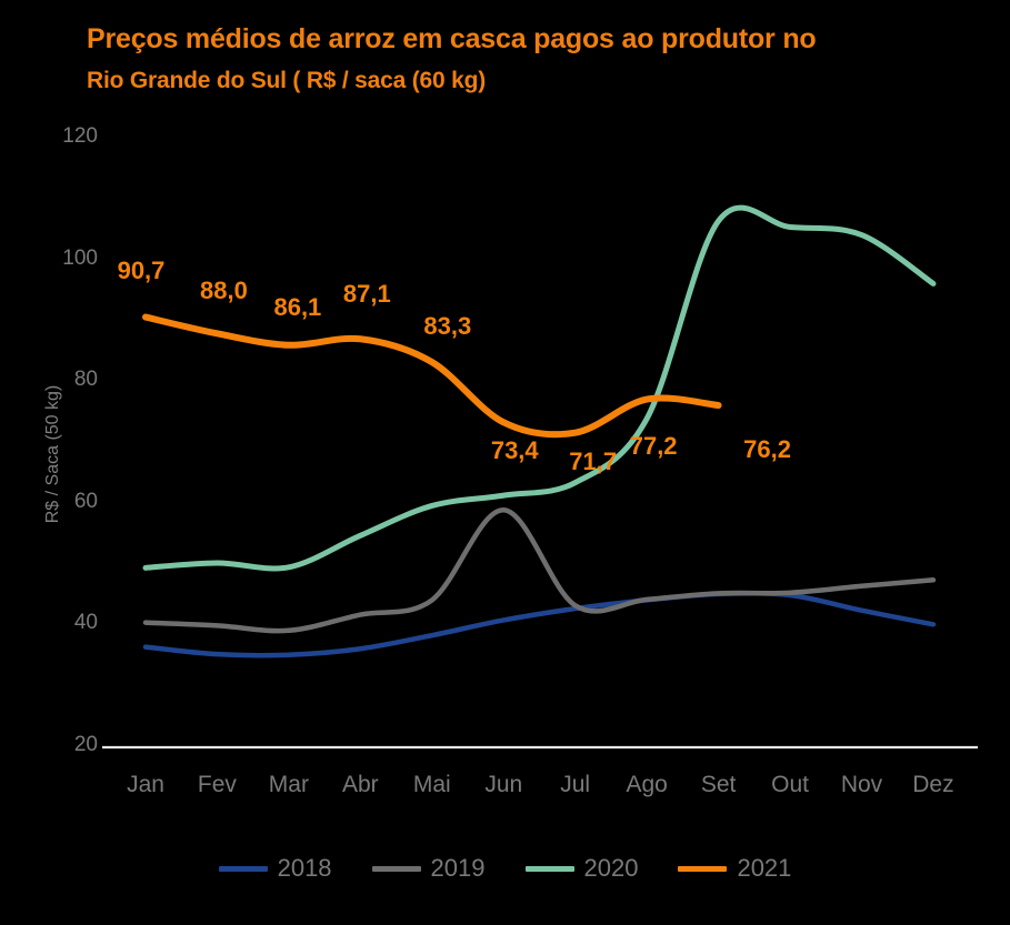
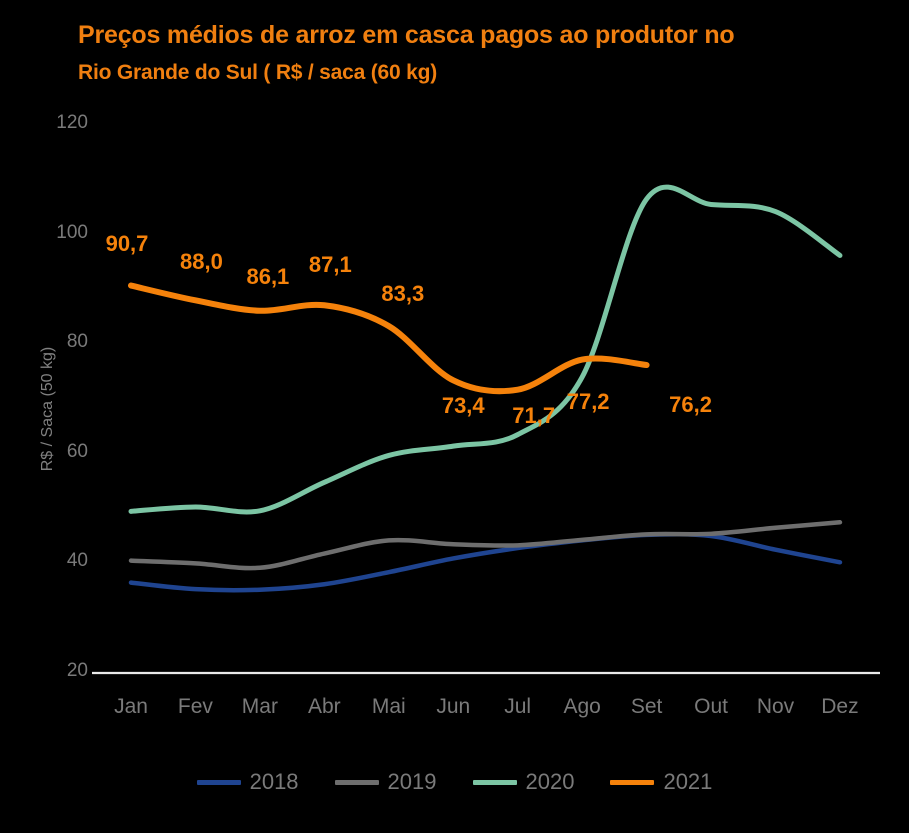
2019/Jun: 59 -> 44
